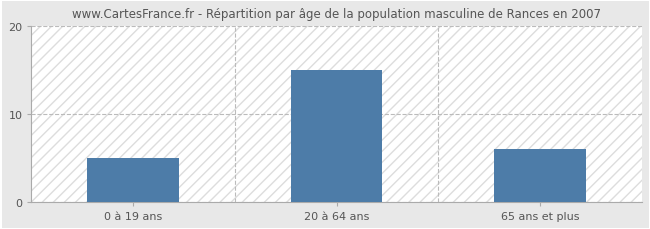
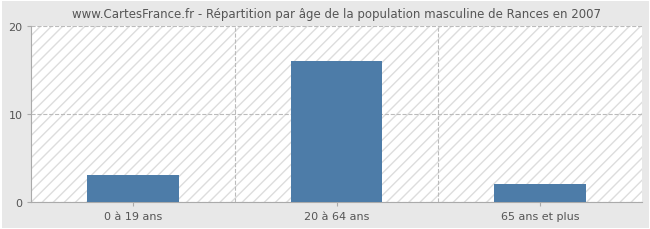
0 à 19 ans: 5 -> 3
20 à 64 ans: 15 -> 16
65 ans et plus: 6 -> 2
